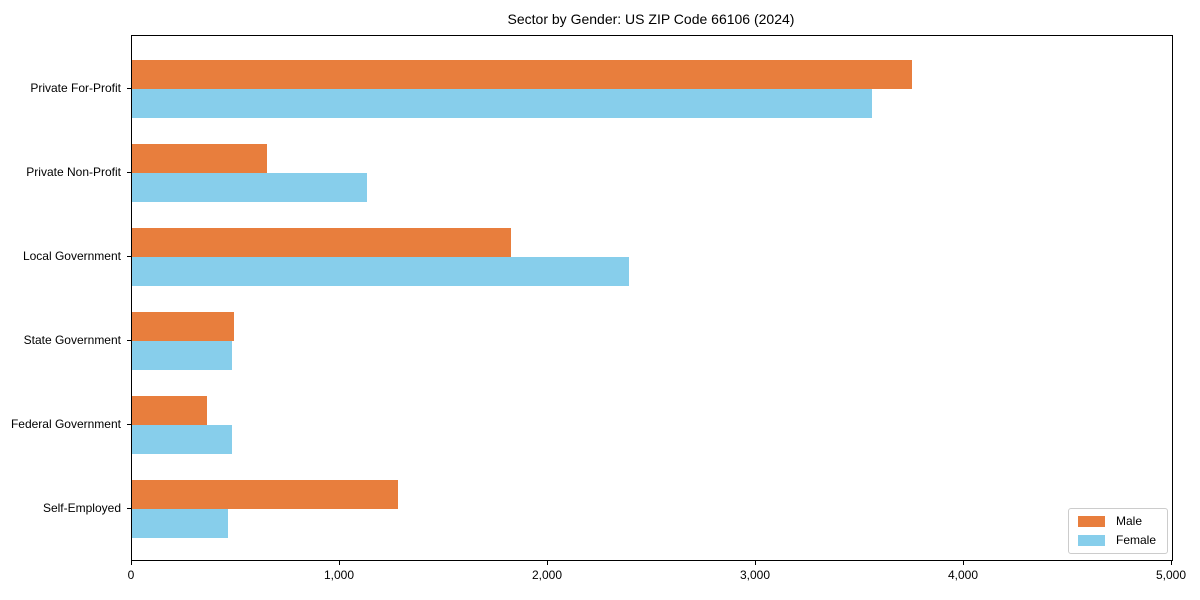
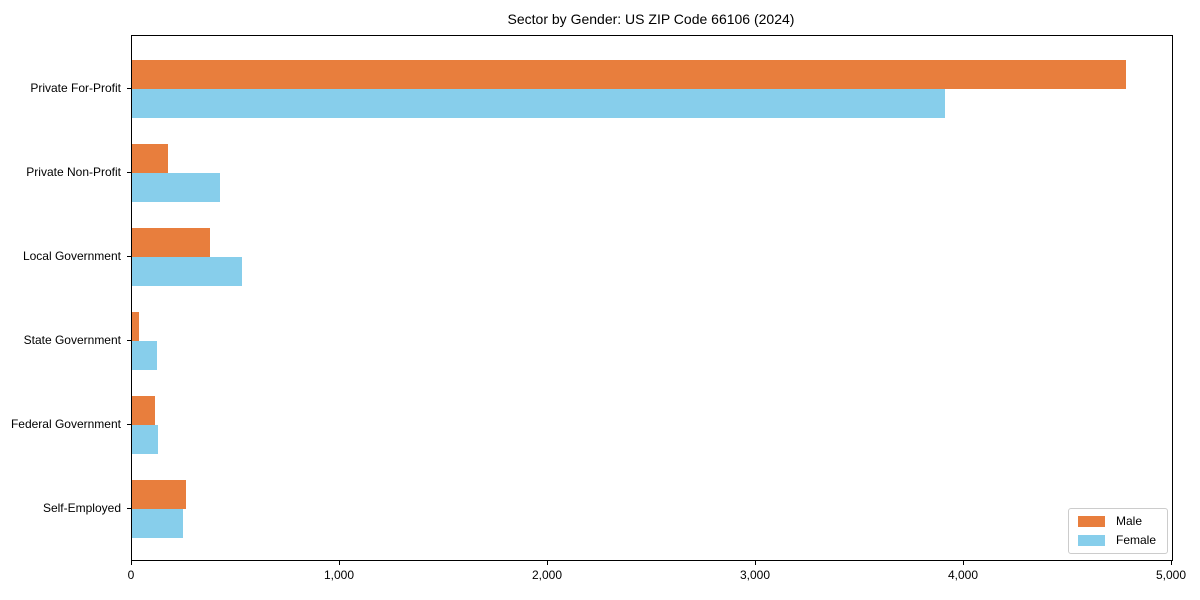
Male/Private For-Profit: 3750 -> 4780
Female/Private For-Profit: 3560 -> 3910
Male/Private Non-Profit: 650 -> 180
Female/Private Non-Profit: 1130 -> 420
Male/Local Government: 1820 -> 380
Female/Local Government: 2390 -> 530
Male/State Government: 490 -> 40
Female/State Government: 480 -> 120
Male/Federal Government: 360 -> 110
Female/Federal Government: 480 -> 120
Male/Self-Employed: 1280 -> 260
Female/Self-Employed: 460 -> 240
